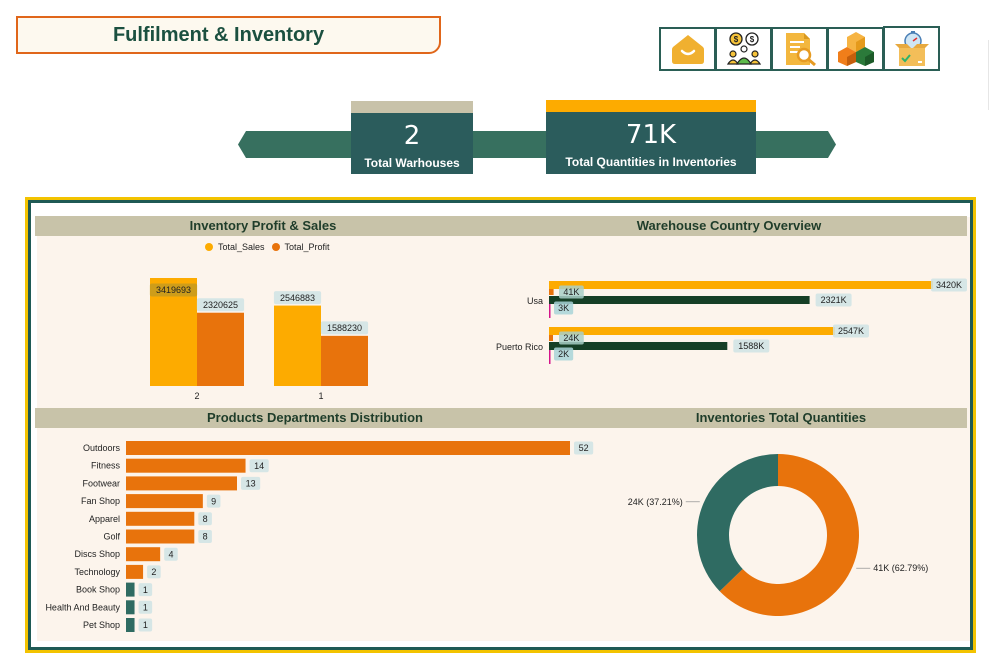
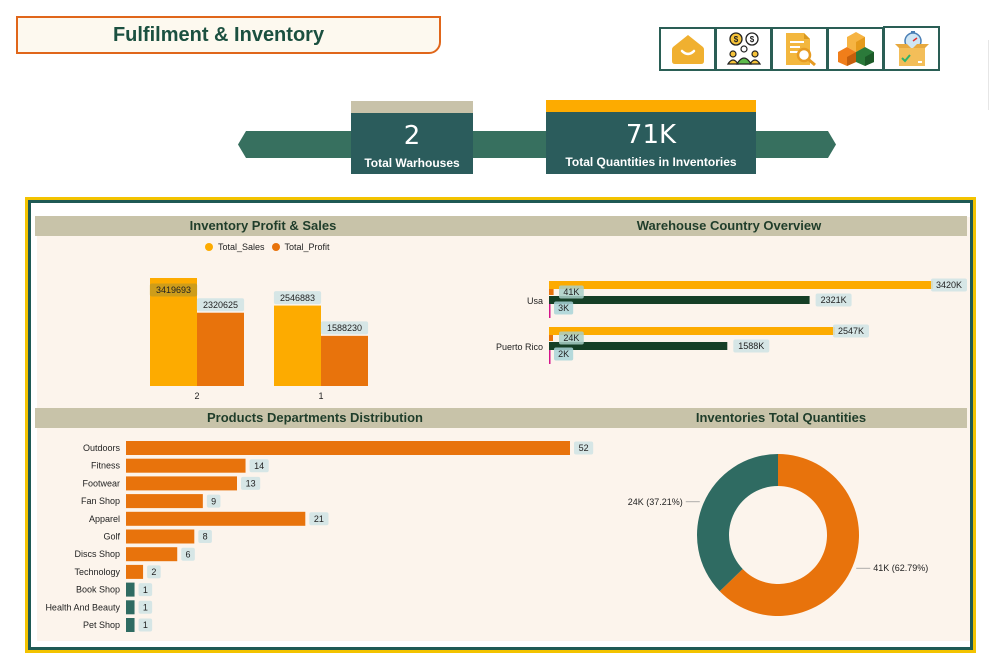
Products Departments Distribution/Apparel: 8 -> 21
Products Departments Distribution/Discs Shop: 4 -> 6
